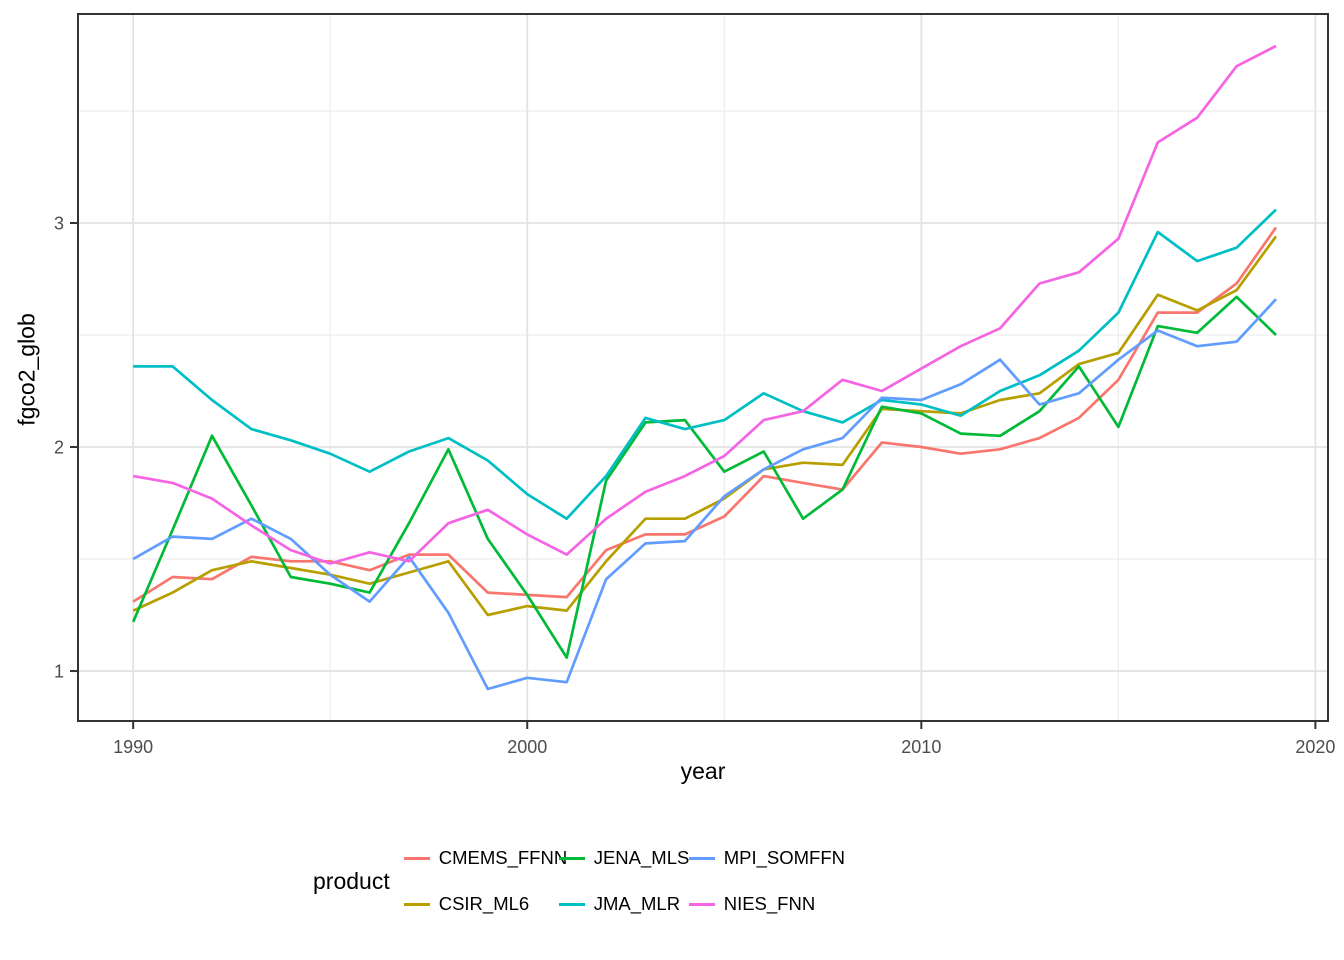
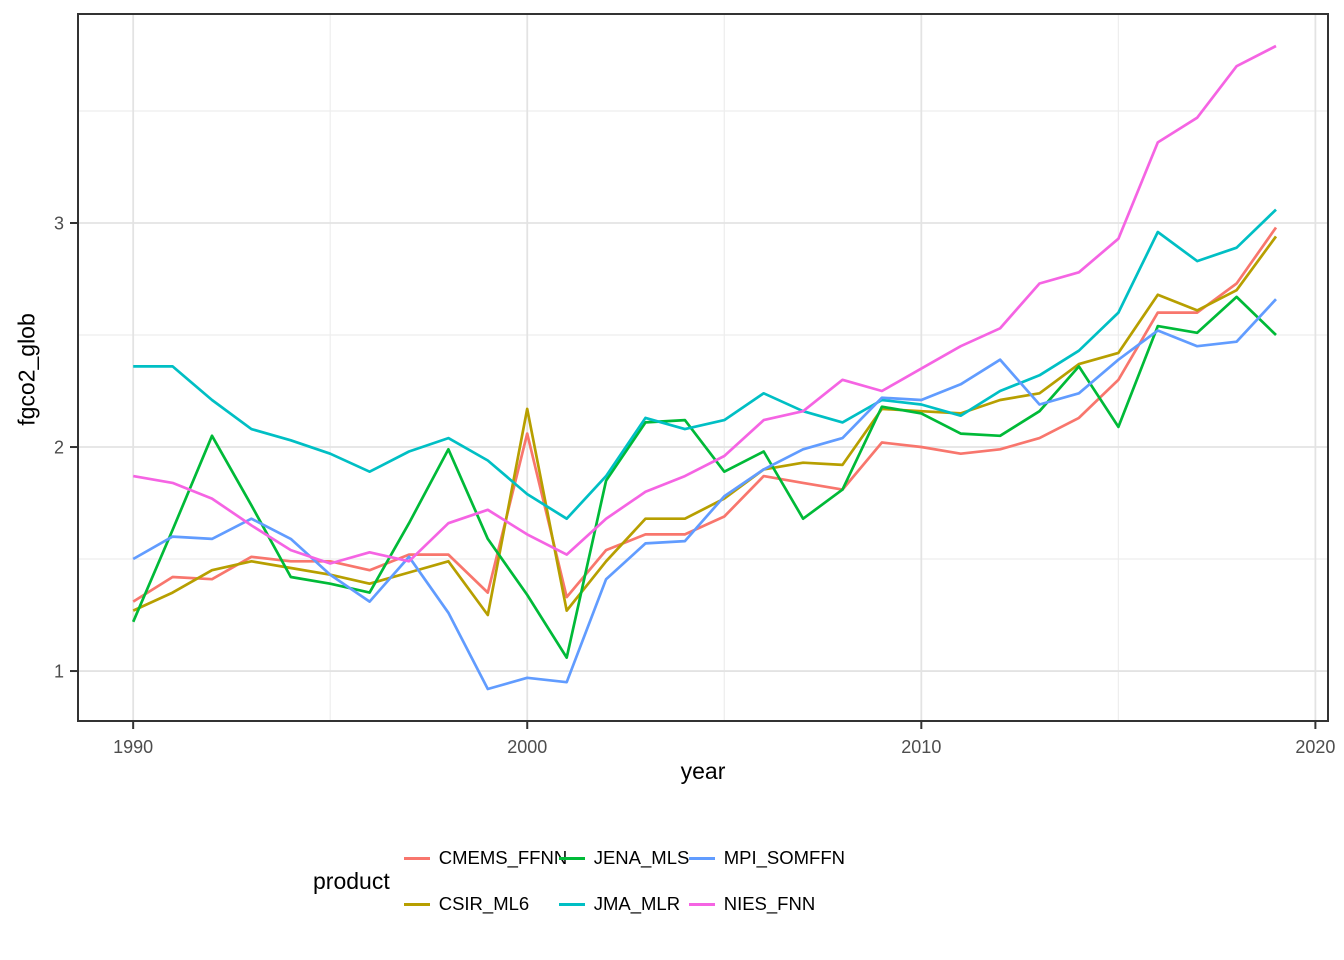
CMEMS_FFNN/2000: 1.34 -> 2.06
CSIR_ML6/2000: 1.29 -> 2.17
